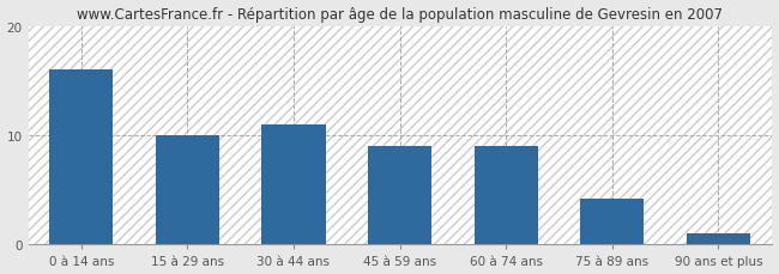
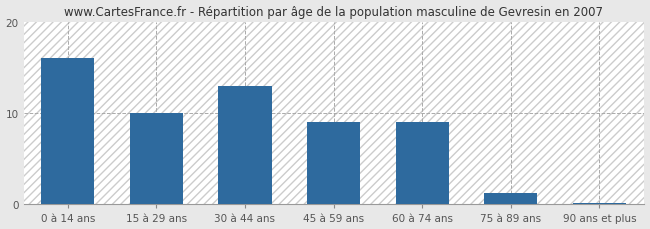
30 à 44 ans: 11.0 -> 13.0
75 à 89 ans: 4.2 -> 1.2
90 ans et plus: 1.0 -> 0.1
